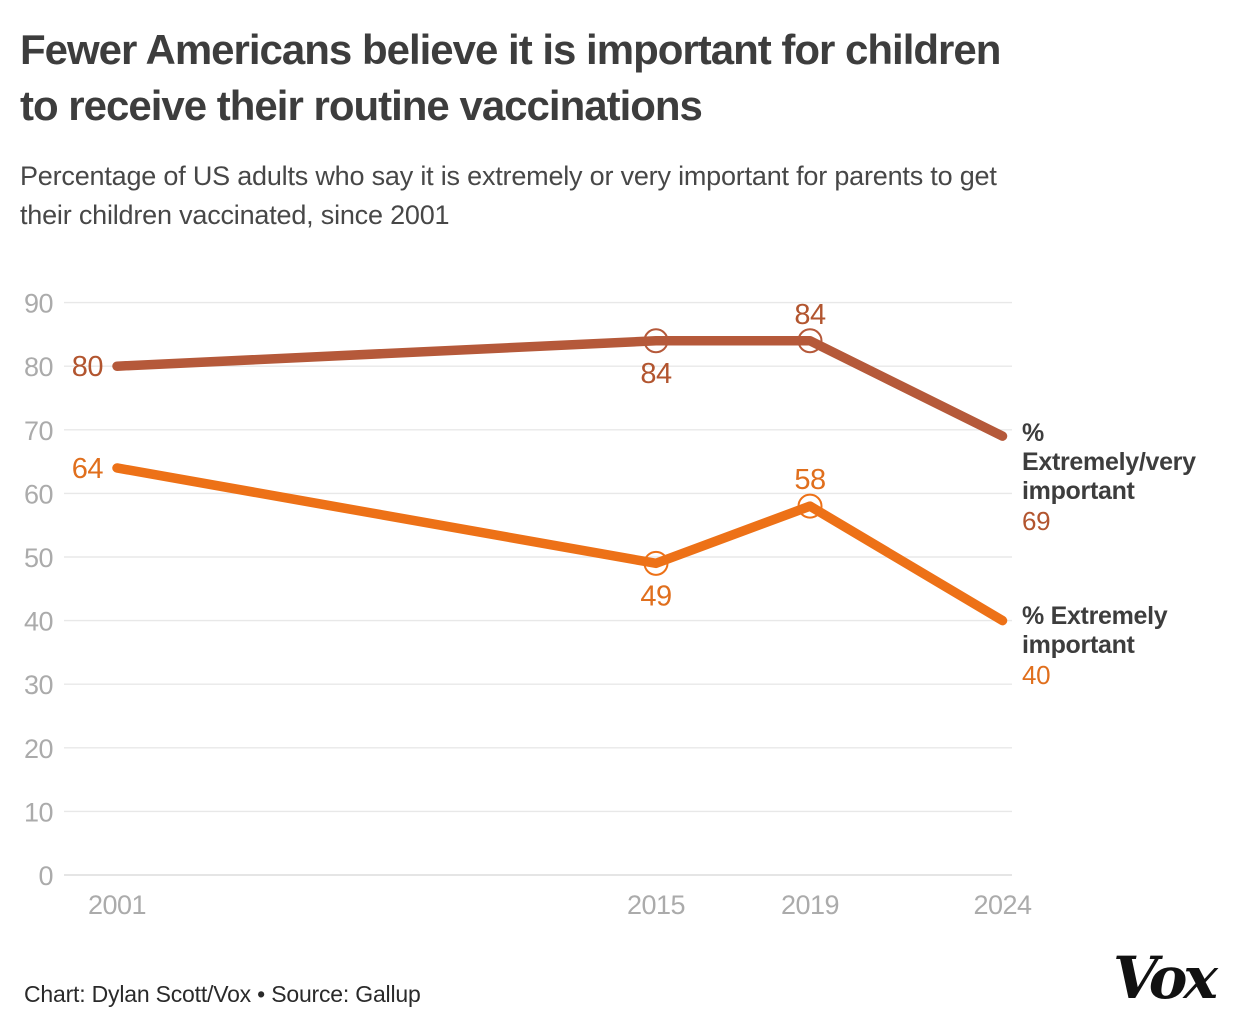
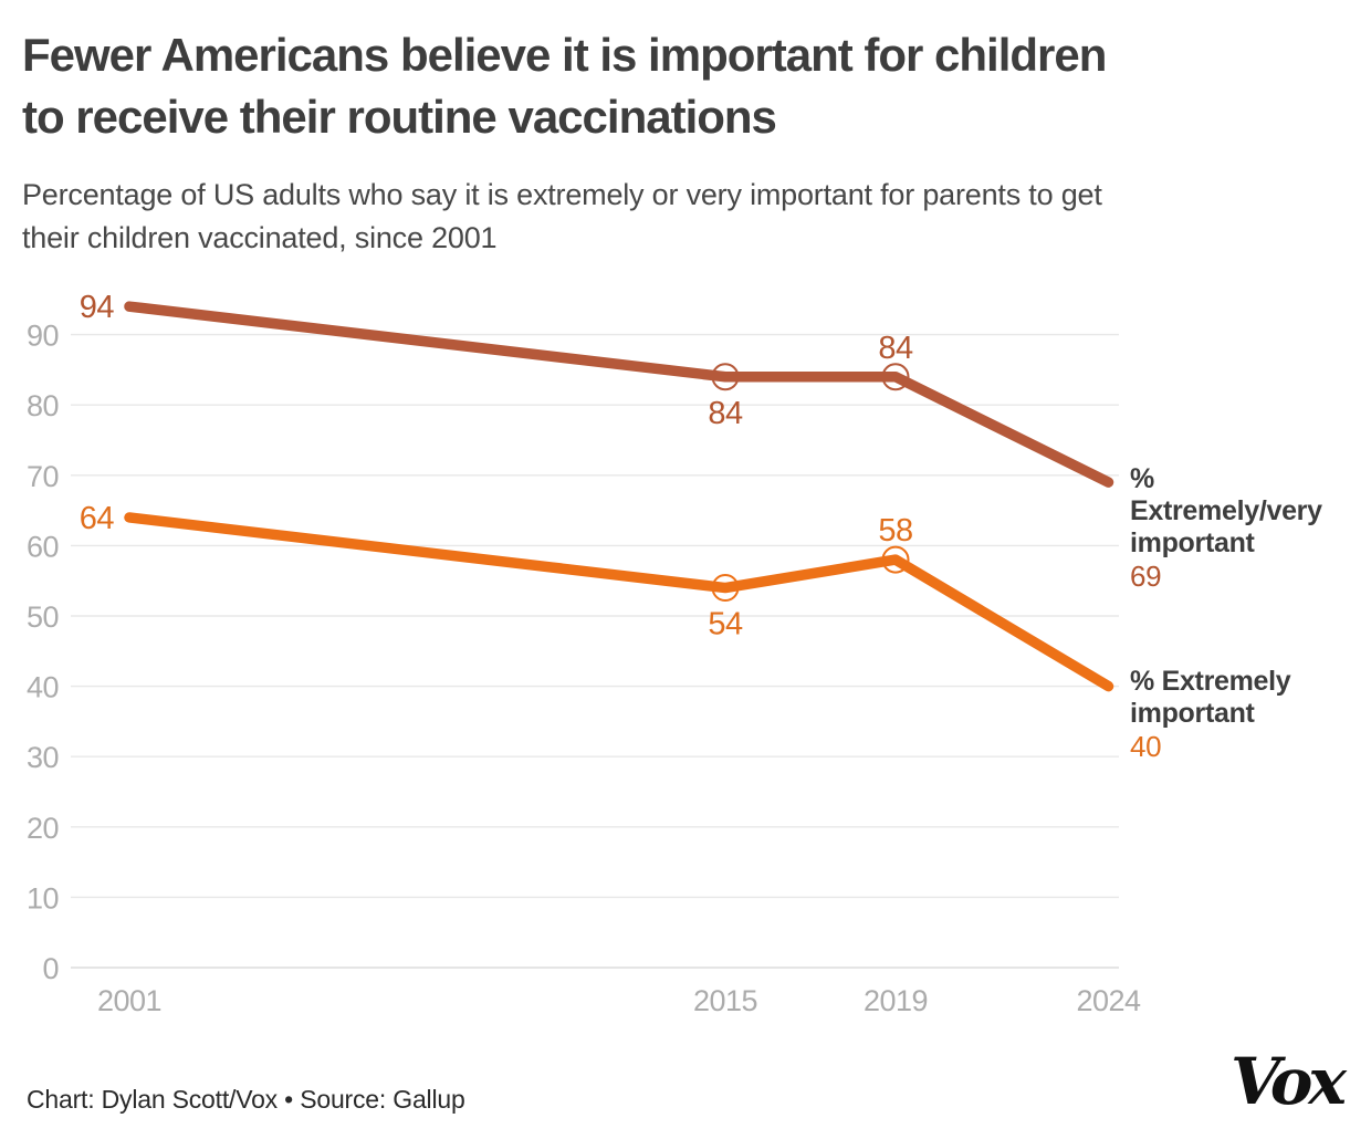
% Extremely/very important/2001: 80 -> 94
% Extremely important/2015: 49 -> 54
